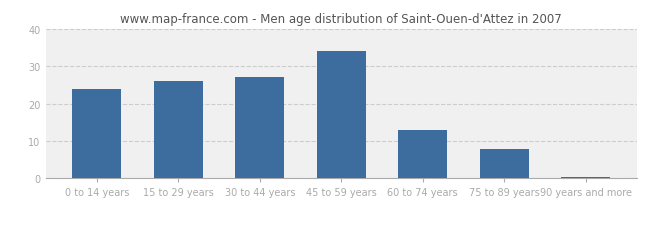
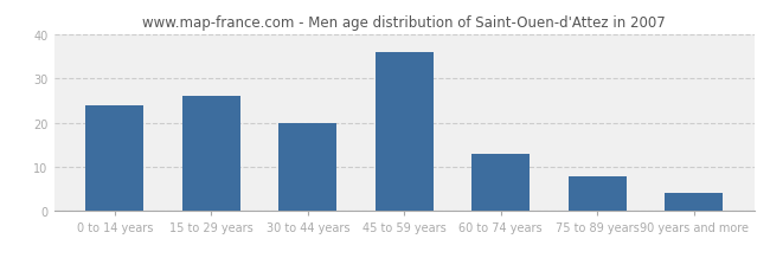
30 to 44 years: 27.0 -> 20.0
45 to 59 years: 34.0 -> 36.0
90 years and more: 0.5 -> 4.0
